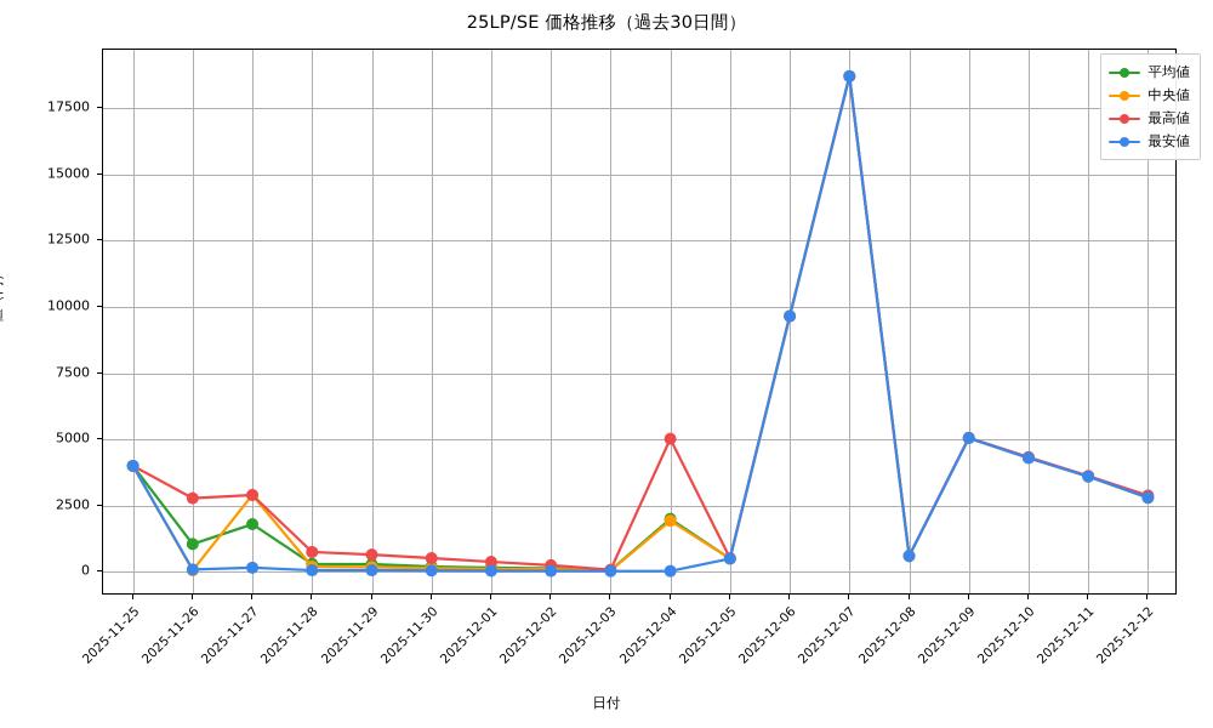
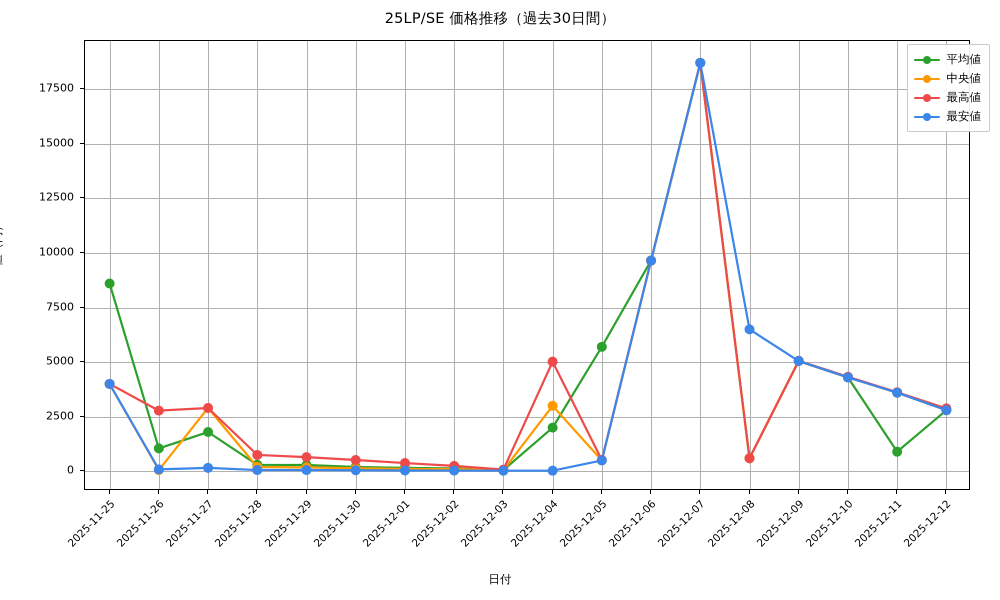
平均値/2025-11-25: 4000 -> 8600
中央値/2025-12-04: 1900 -> 3000
平均値/2025-12-05: 500 -> 5700
最安値/2025-12-08: 600 -> 6500
平均値/2025-12-11: 3600 -> 900
